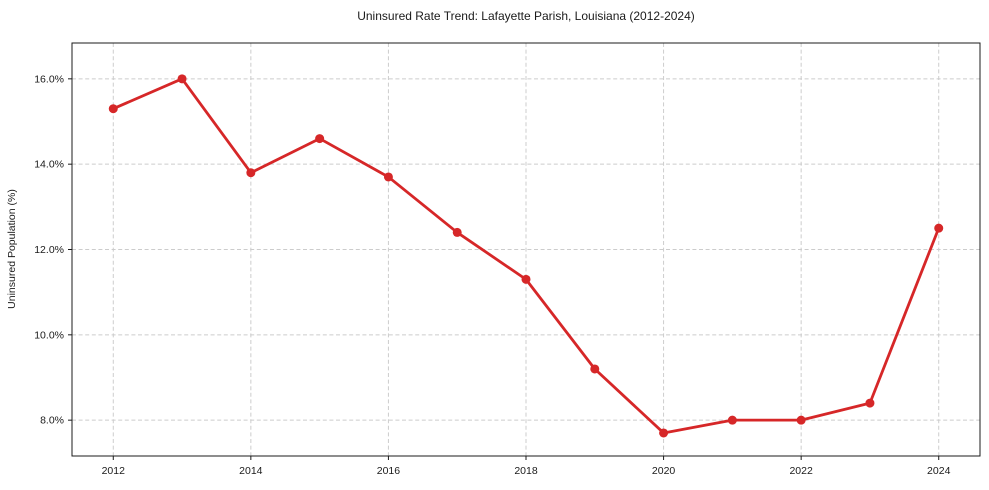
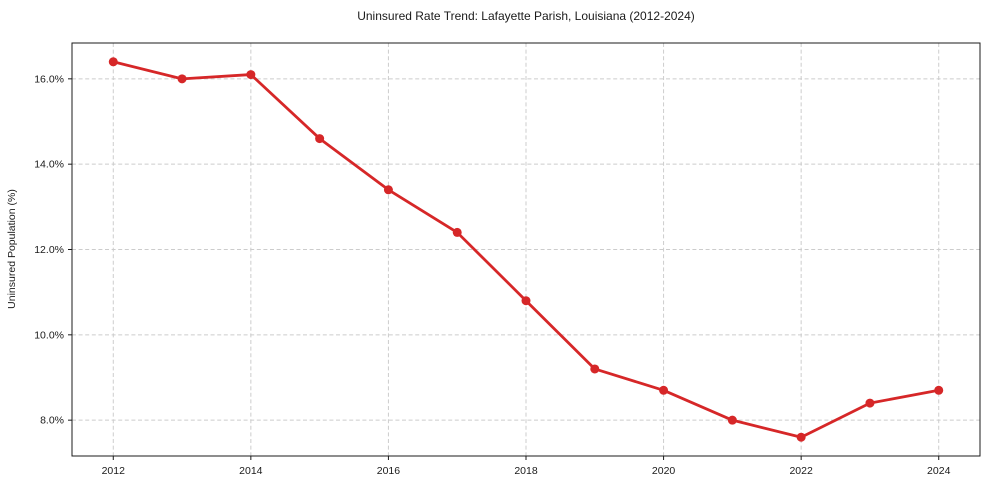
2012: 15.3% -> 16.4%
2014: 13.8% -> 16.1%
2016: 13.7% -> 13.4%
2018: 11.3% -> 10.8%
2020: 7.7% -> 8.7%
2022: 8.0% -> 7.6%
2024: 12.5% -> 8.7%
